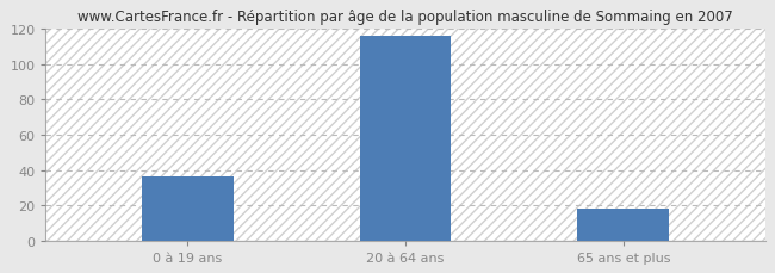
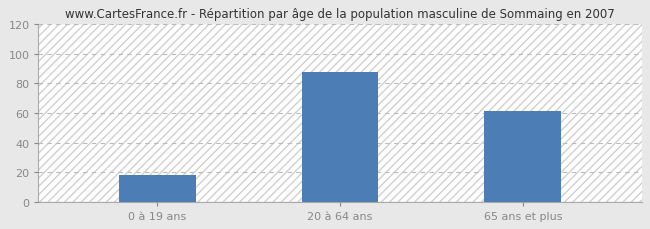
0 à 19 ans: 36 -> 18
20 à 64 ans: 116 -> 88
65 ans et plus: 18 -> 61
